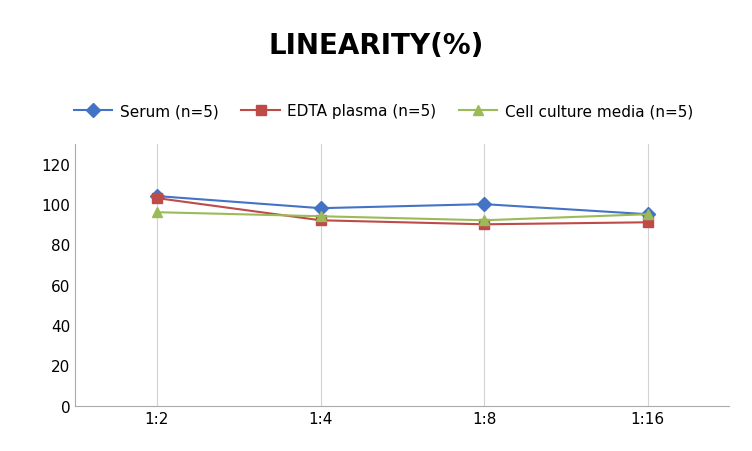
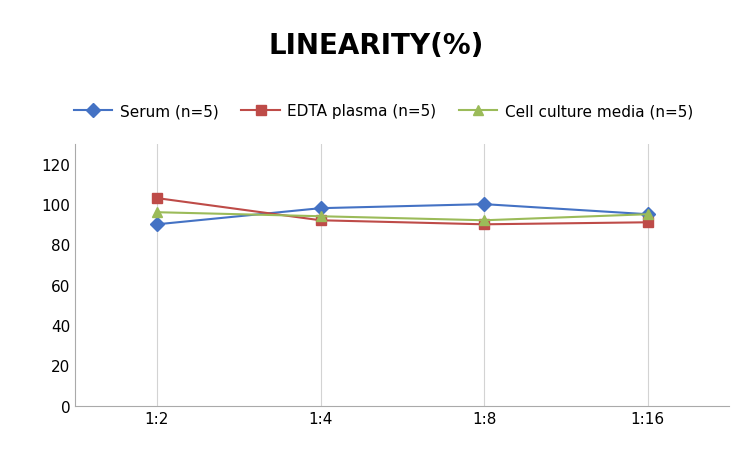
Serum (n=5)/1:2: 104 -> 90
